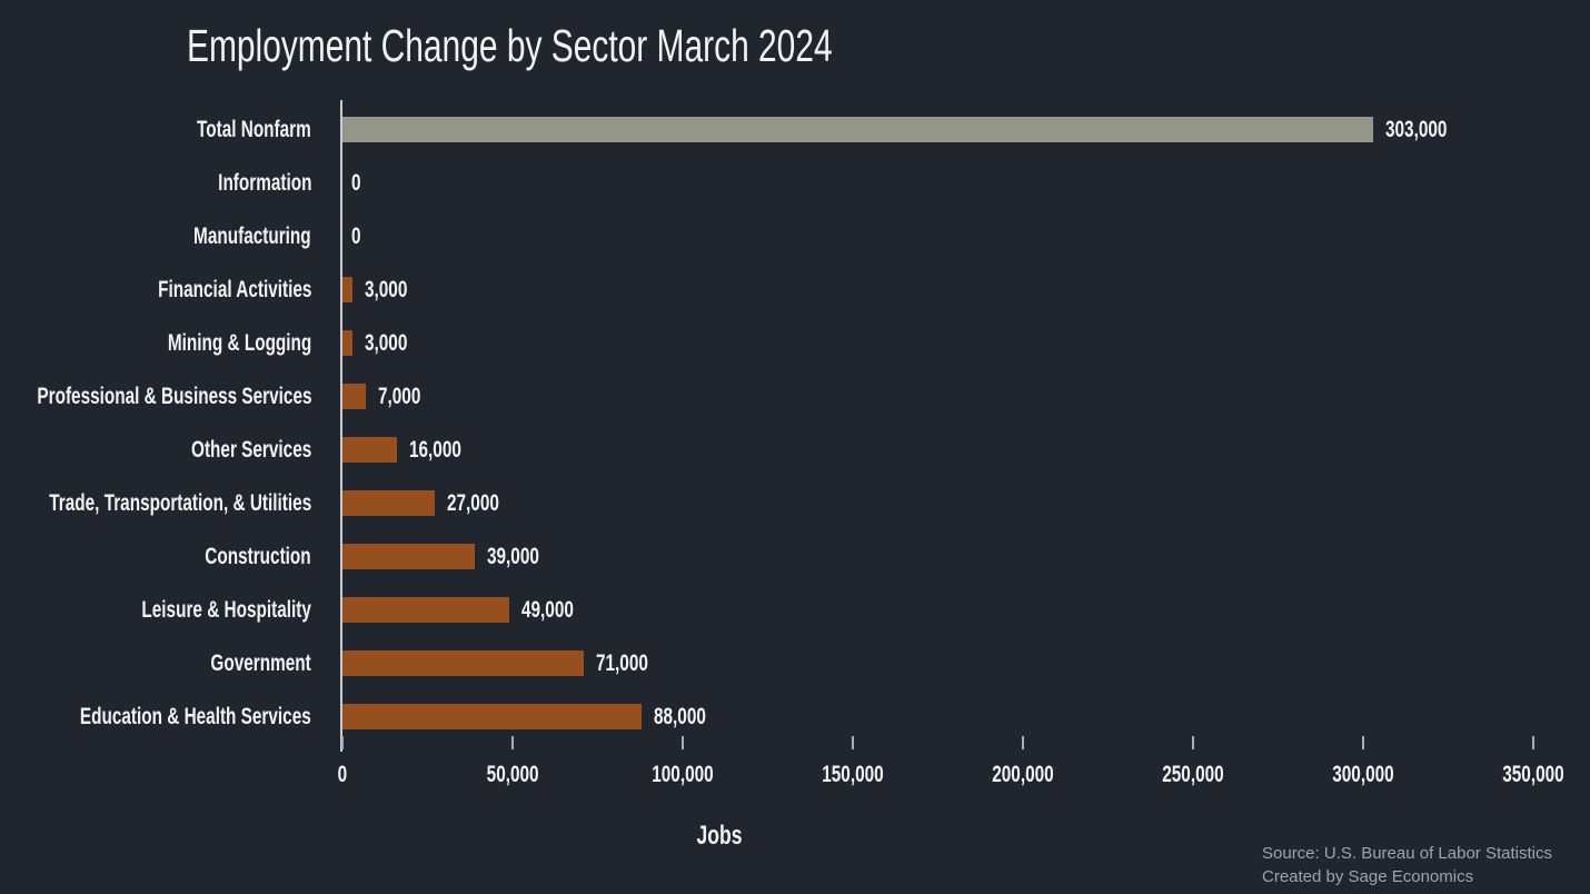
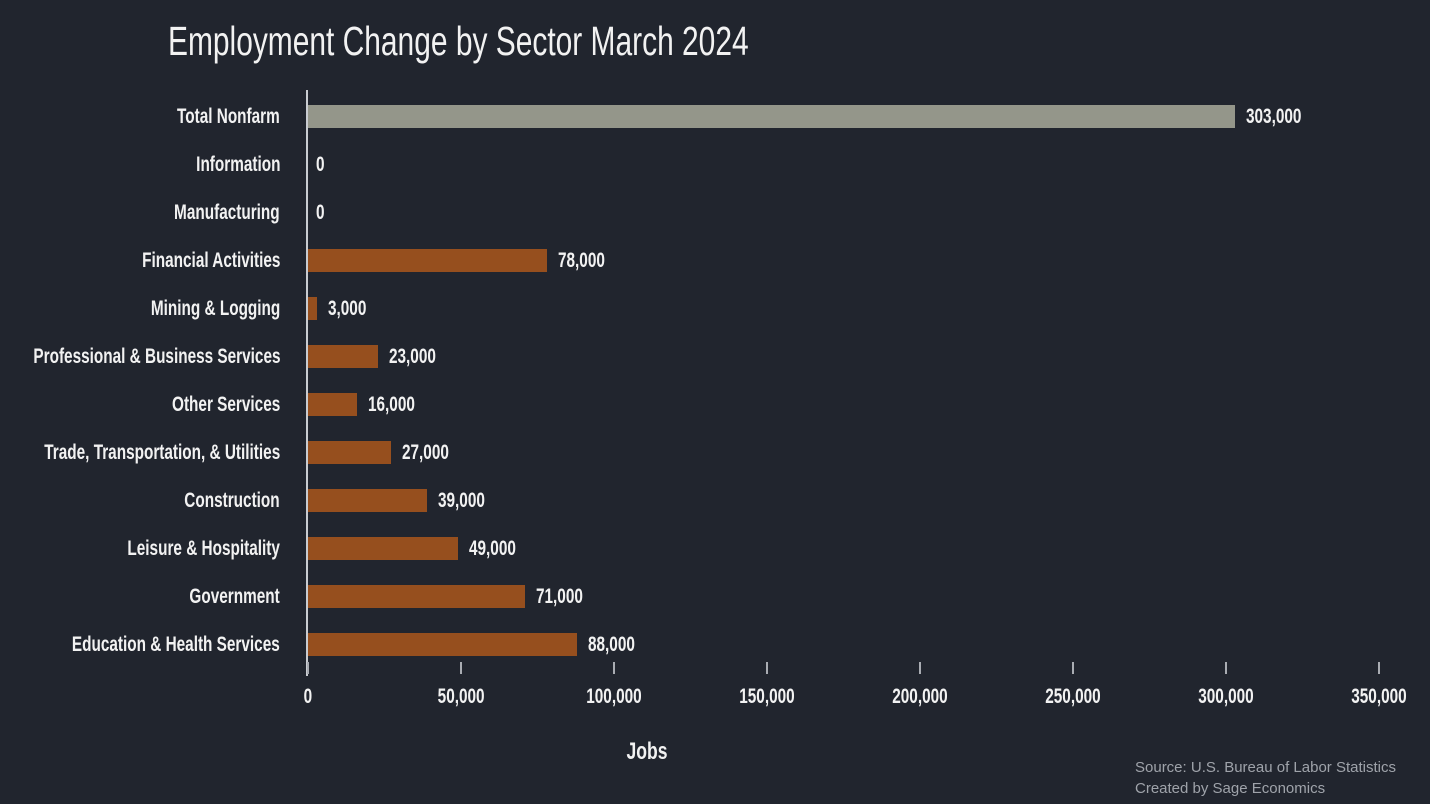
Financial Activities: 3,000 -> 78,000
Professional & Business Services: 7,000 -> 23,000
